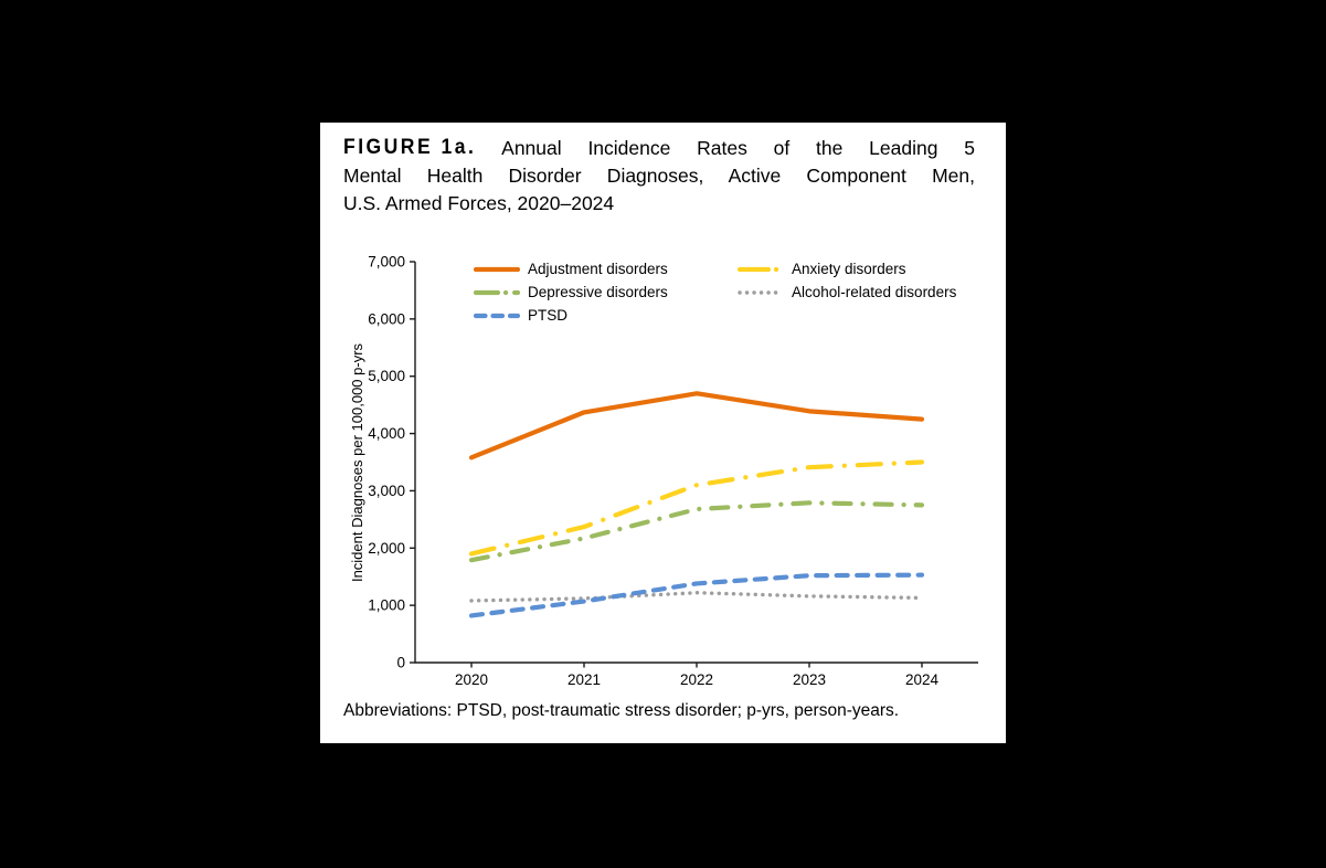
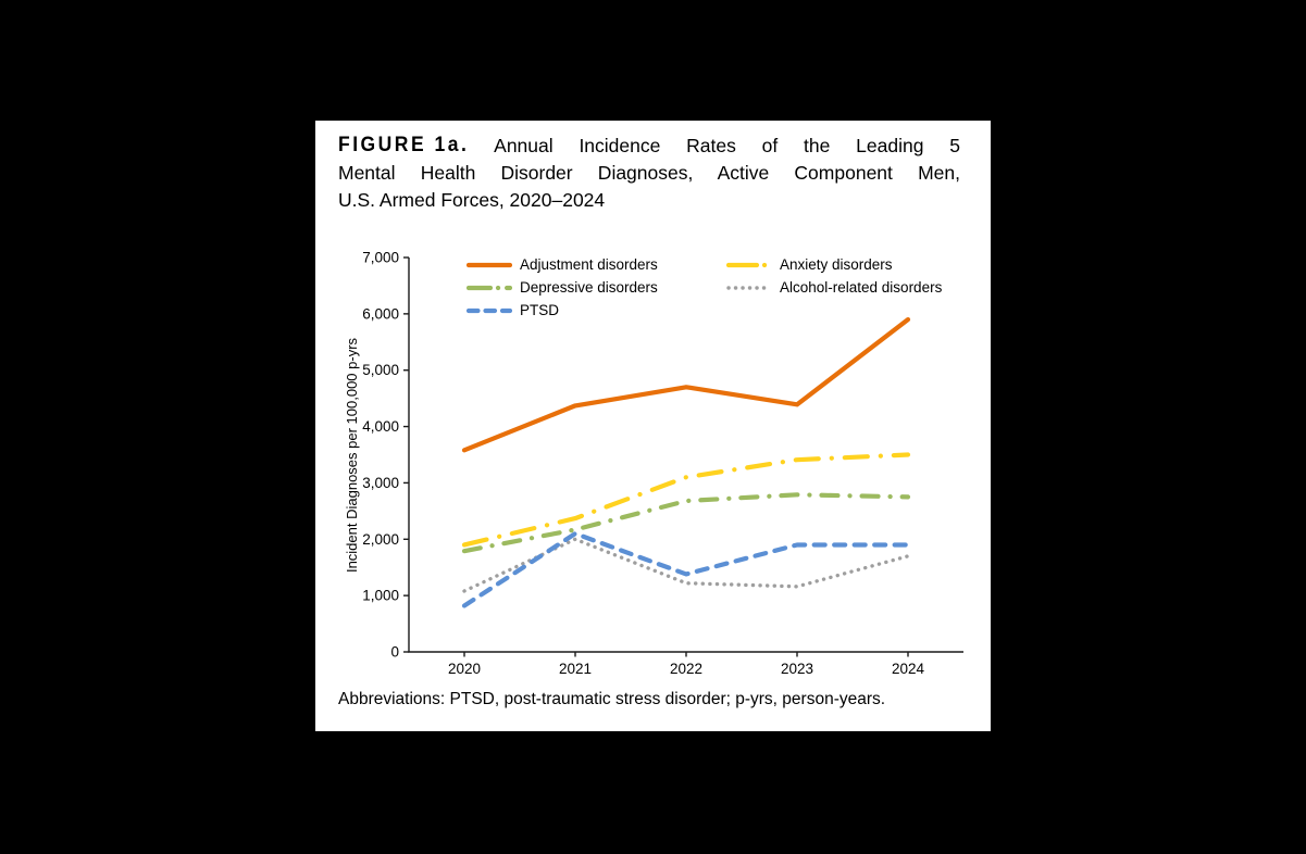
Alcohol-related disorders/2021: 1100 -> 2000
PTSD/2021: 1100 -> 2100
PTSD/2023: 1500 -> 1900
Adjustment disorders/2024: 4200 -> 5900
Alcohol-related disorders/2024: 1100 -> 1700
PTSD/2024: 1500 -> 1900
